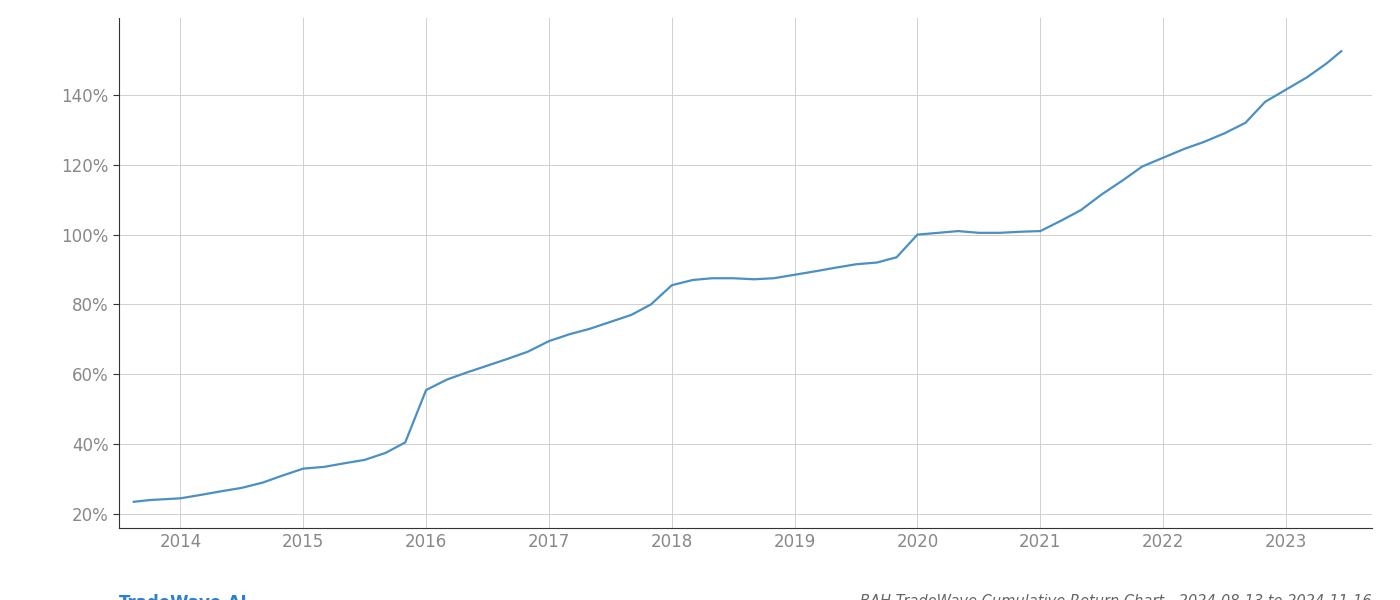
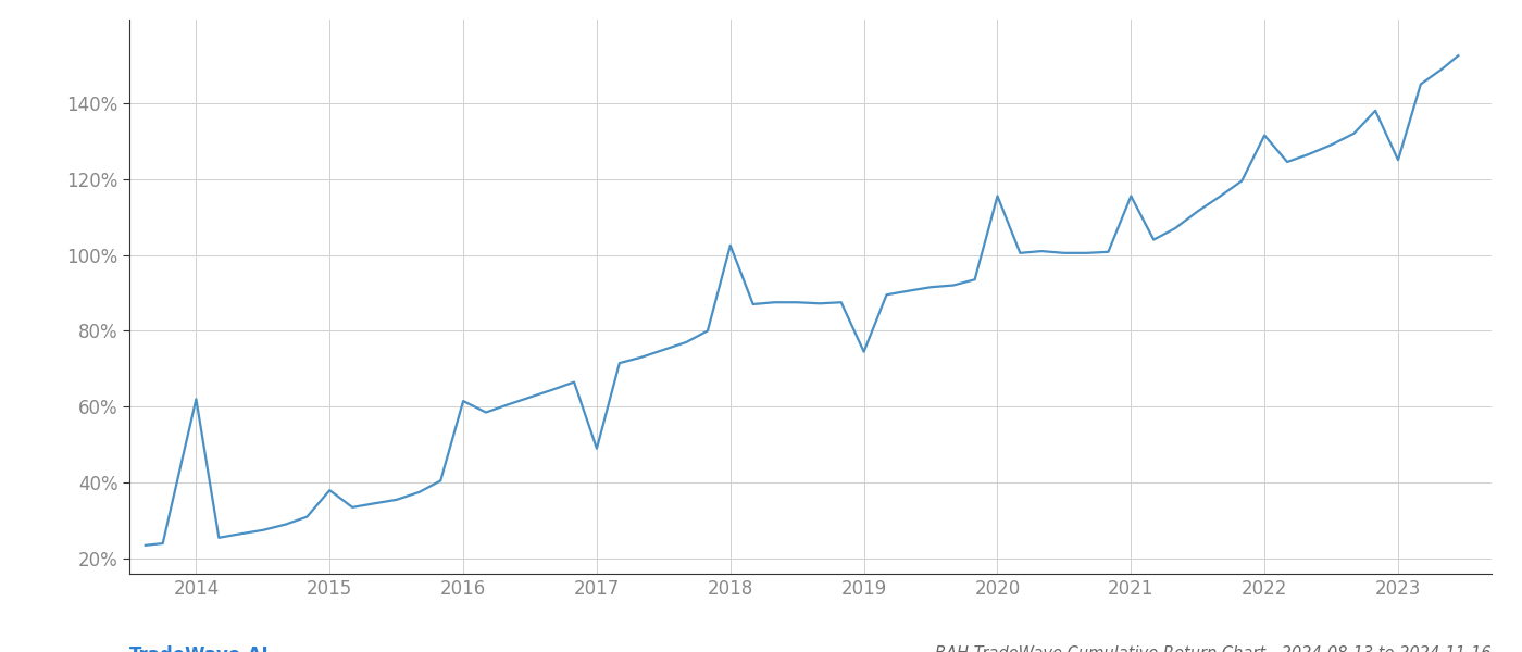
2014: 24.5% -> 62.0%
2015: 33.0% -> 38.0%
2016: 55.5% -> 61.5%
2017: 69.5% -> 49.0%
2018: 85.5% -> 102.5%
2019: 88.5% -> 74.5%
2020: 100.0% -> 115.5%
2021: 101.0% -> 115.5%
2022: 122.0% -> 131.5%
2023: 141.5% -> 125.0%
